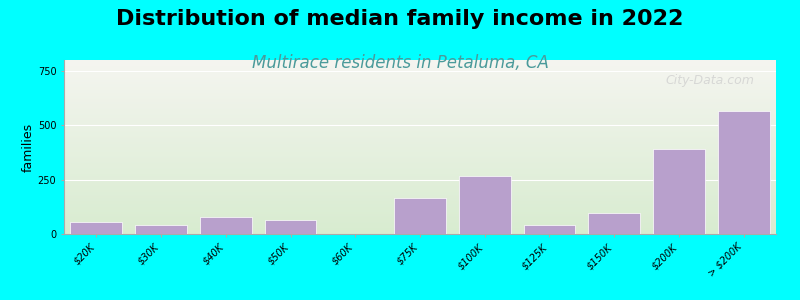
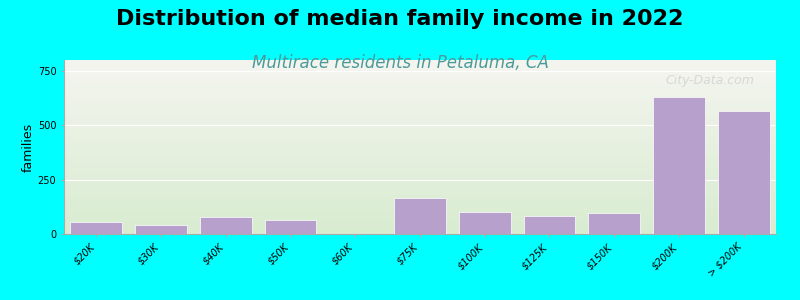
$100K: 265 -> 100
$125K: 40 -> 85
$200K: 390 -> 630
